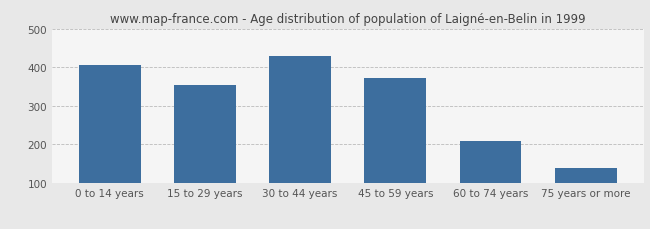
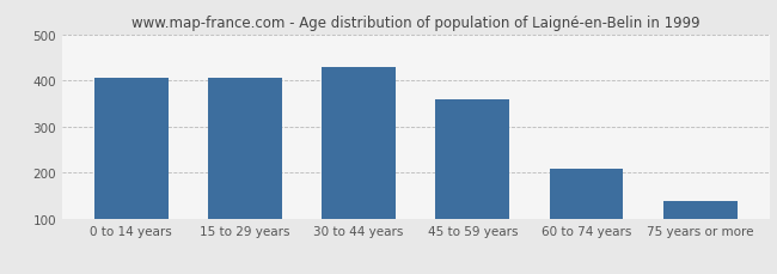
15 to 29 years: 355 -> 405
45 to 59 years: 373 -> 360
